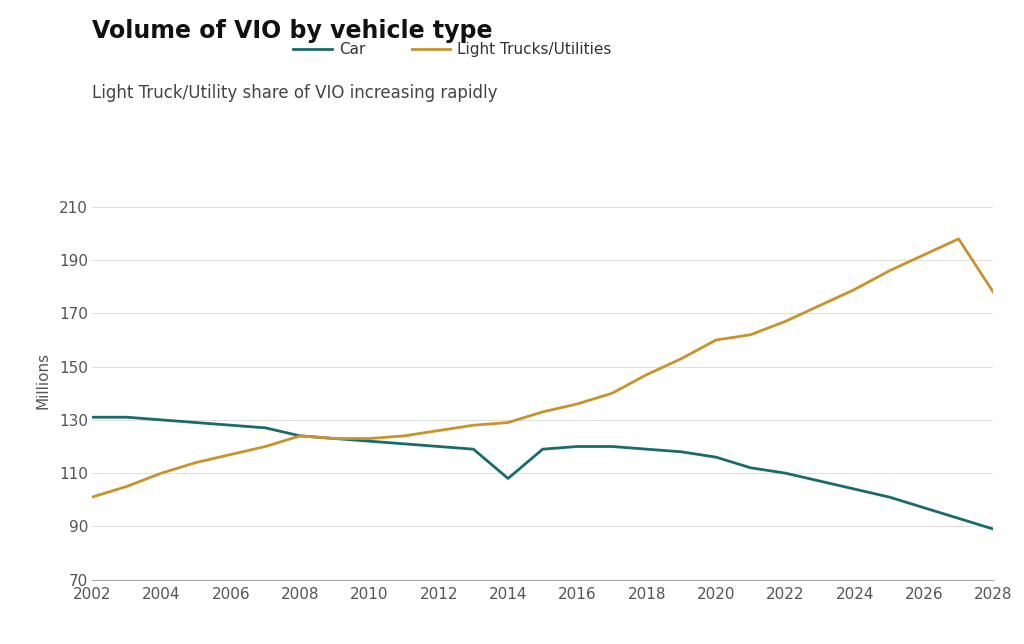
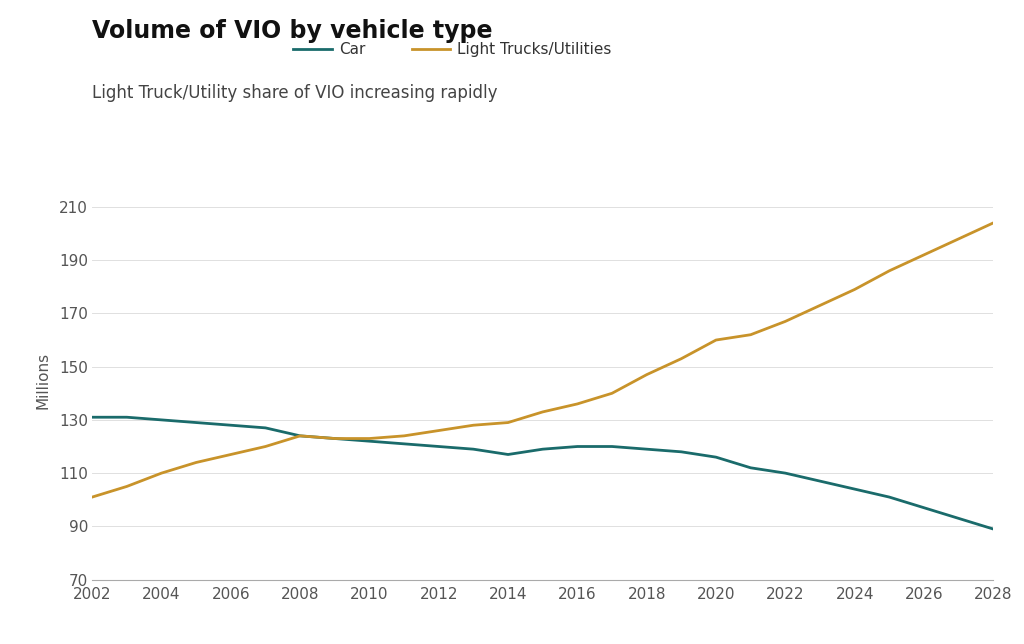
Car/2014: 108 -> 117
Light Trucks/Utilities/2028: 178 -> 204
